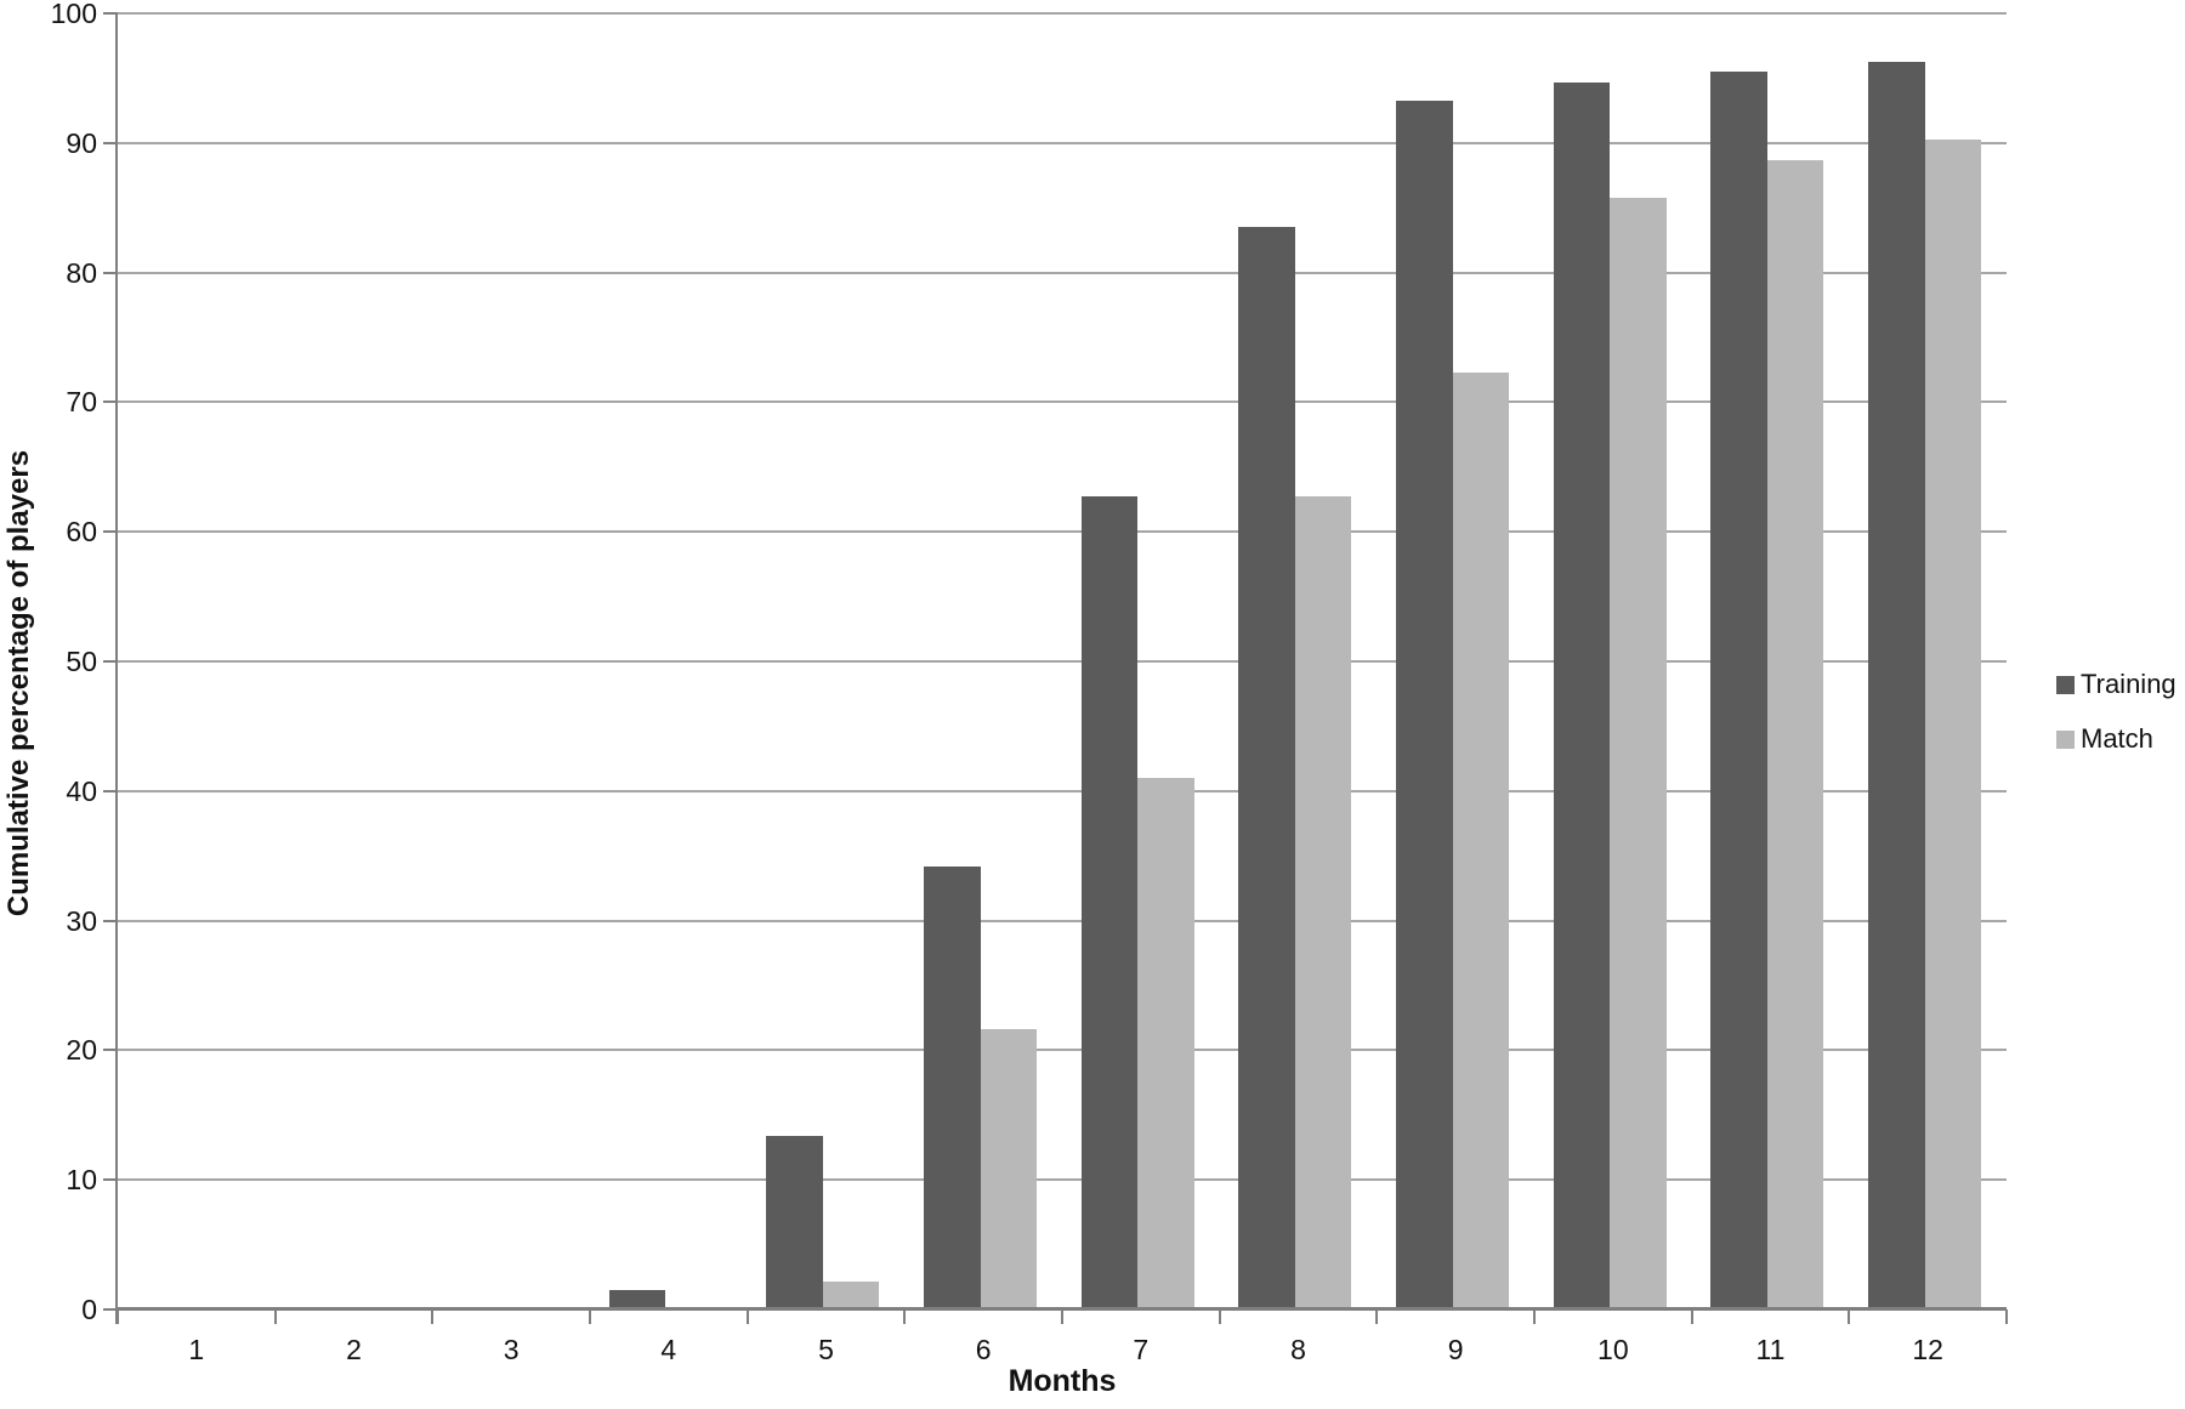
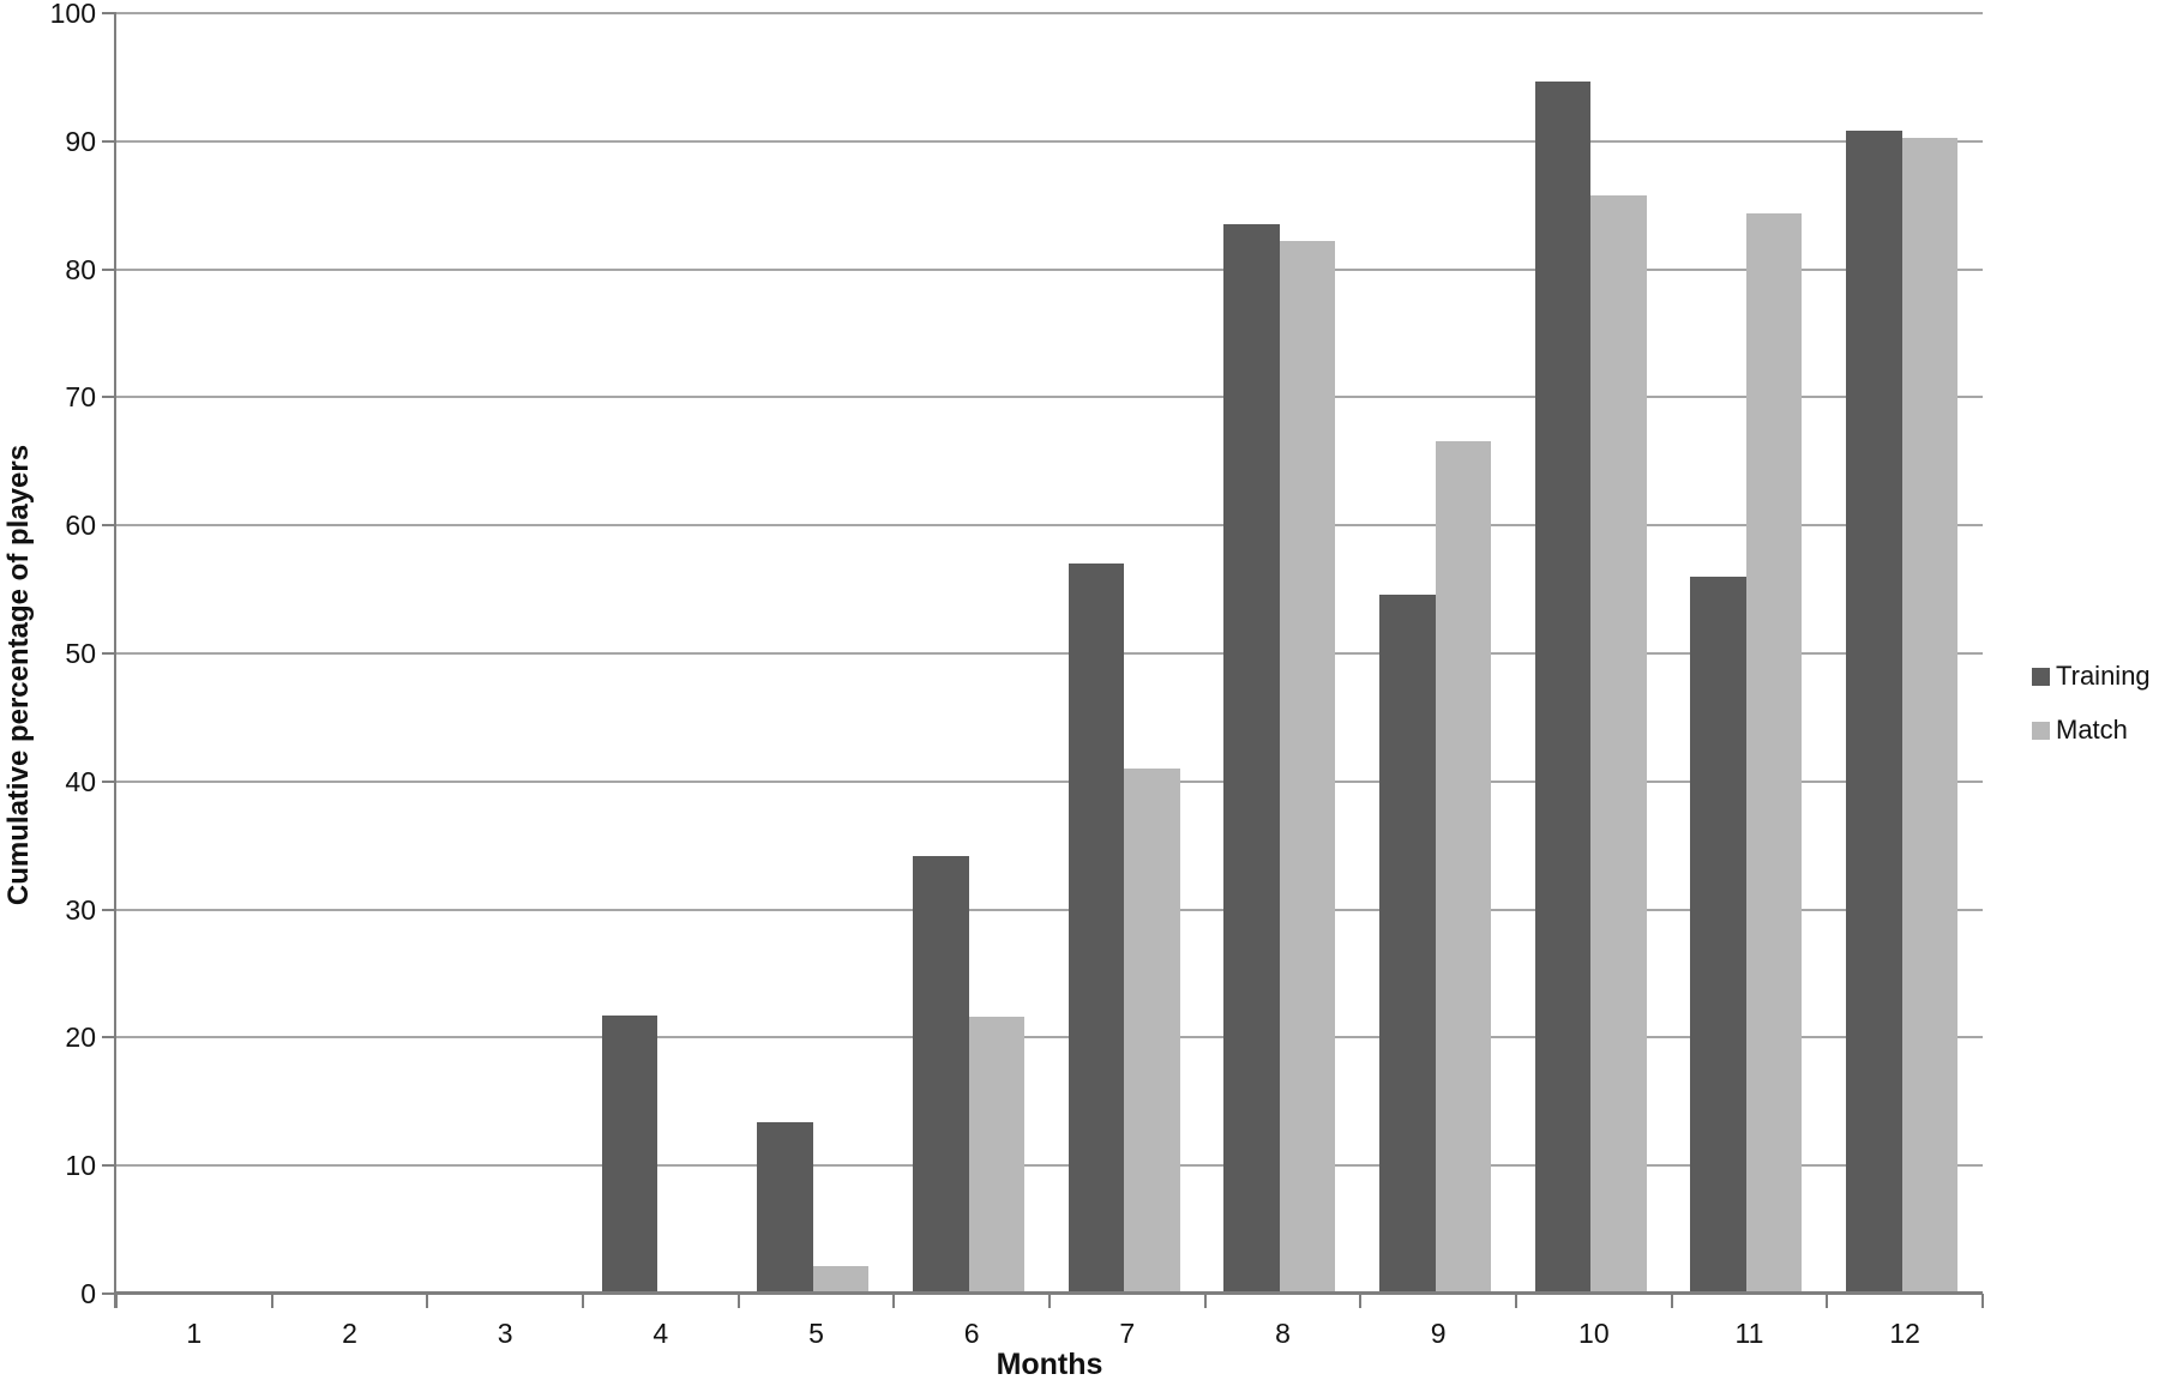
Training/4: 1.5 -> 21.7
Training/7: 62.7 -> 57.0
Match/8: 62.7 -> 82.2
Training/9: 93.3 -> 54.6
Match/9: 72.3 -> 66.6
Training/11: 95.5 -> 56.0
Match/11: 88.7 -> 84.4
Training/12: 96.3 -> 90.8
